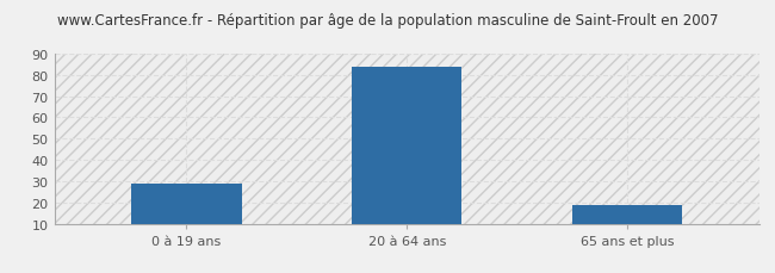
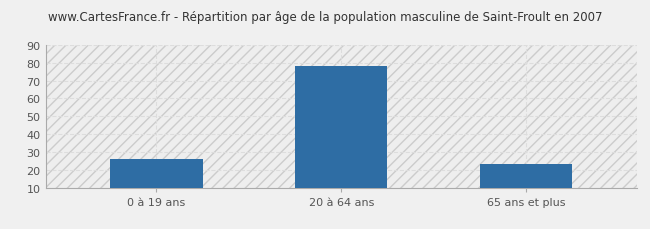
0 à 19 ans: 29 -> 26
20 à 64 ans: 84 -> 78
65 ans et plus: 19 -> 23
